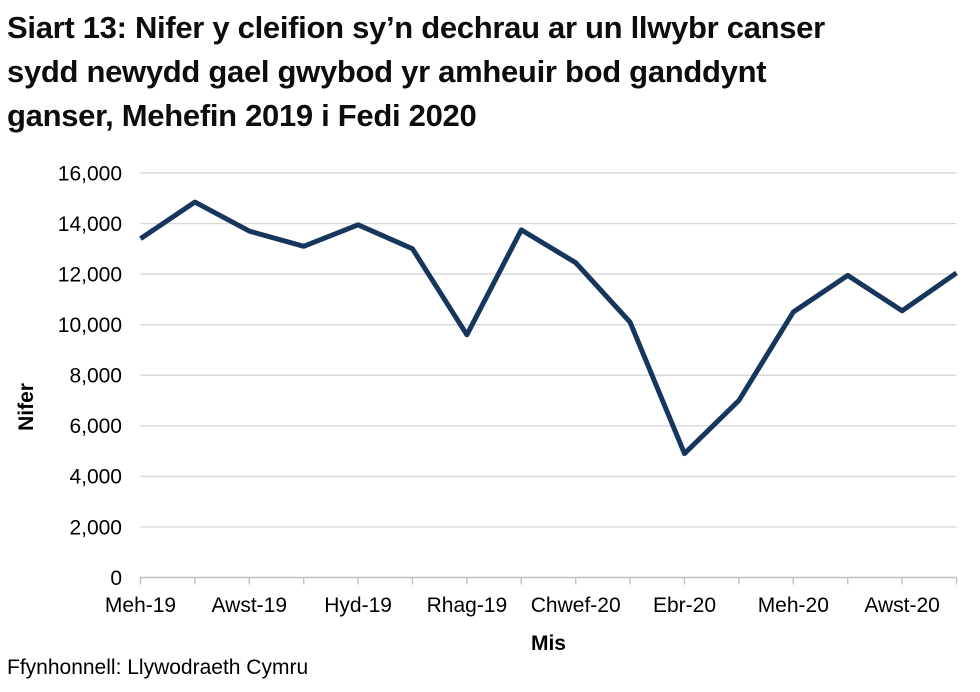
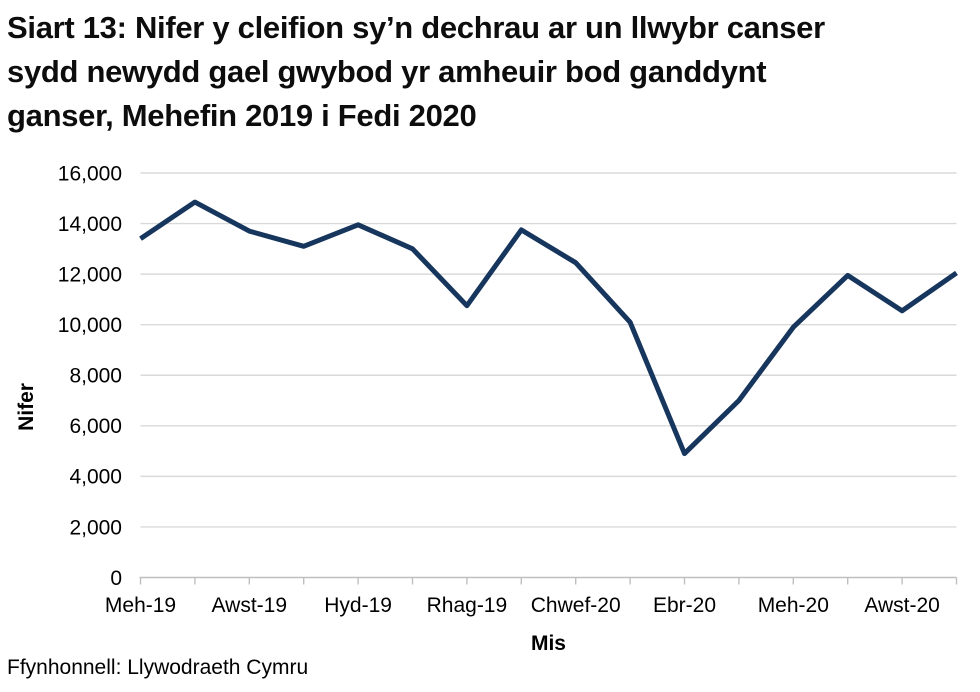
Rhag-19: 9600 -> 10800
Meh-20: 10500 -> 9900
